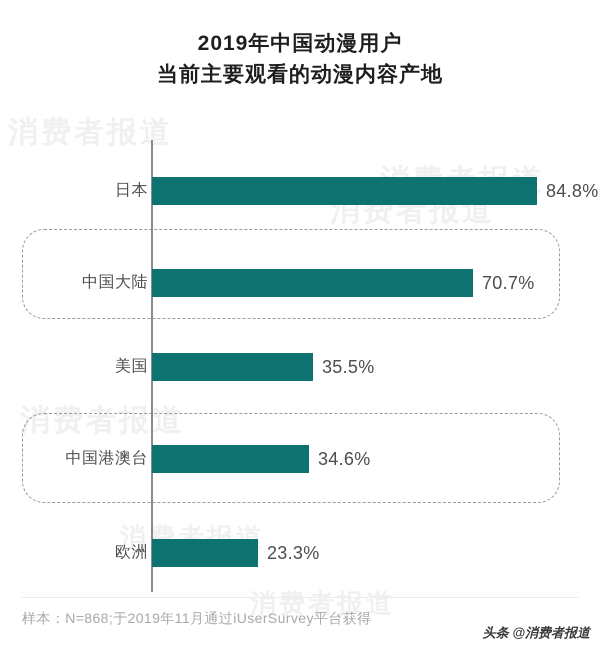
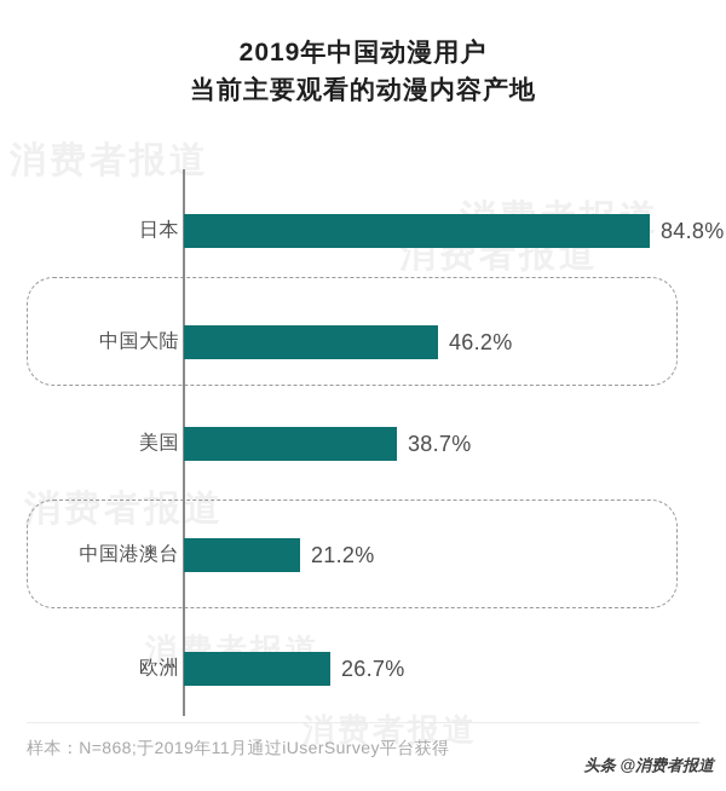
中国大陆: 70.7% -> 46.2%
美国: 35.5% -> 38.7%
中国港澳台: 34.6% -> 21.2%
欧洲: 23.3% -> 26.7%
